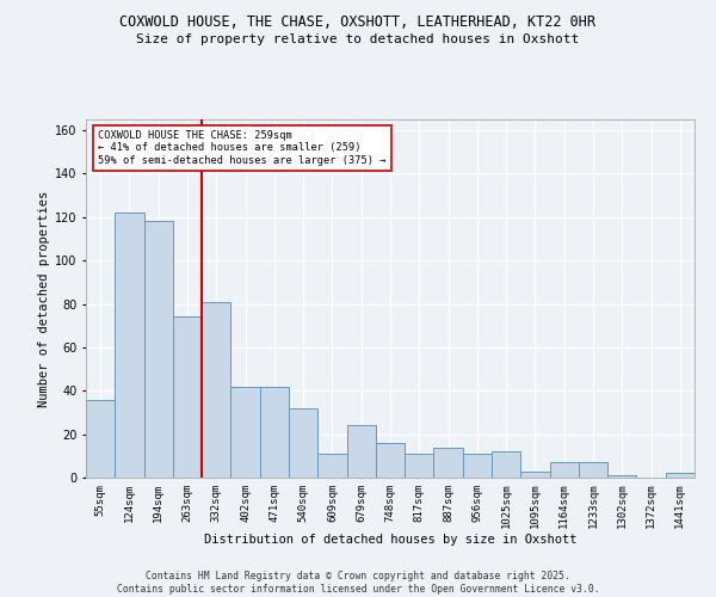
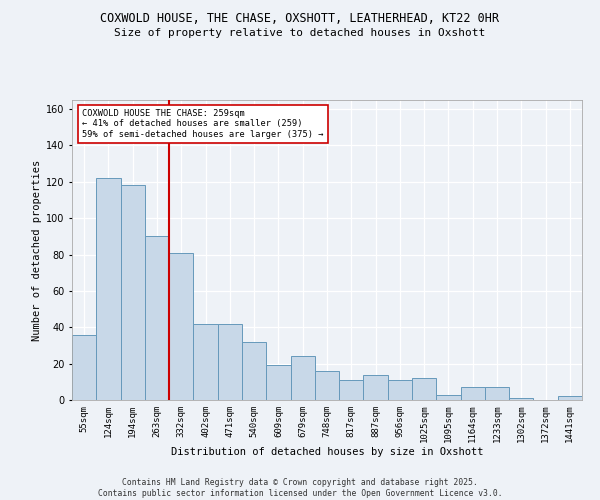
263sqm: 74 -> 90
609sqm: 11 -> 19
